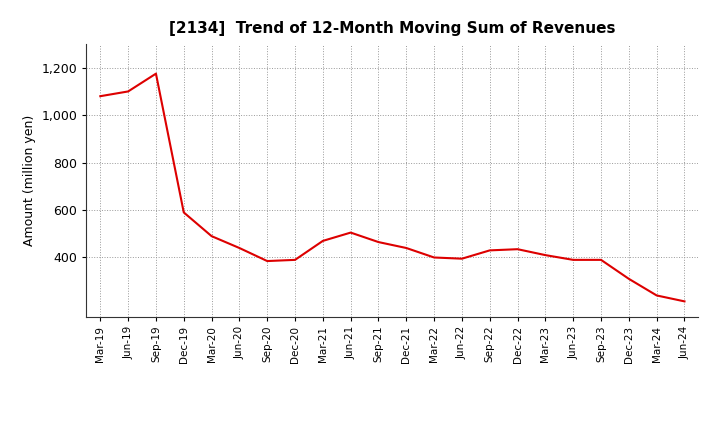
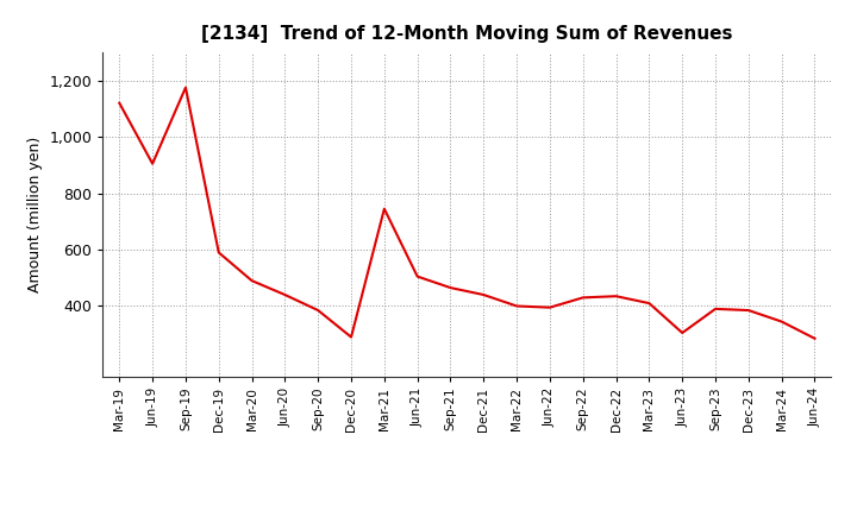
Mar-19: 1,080 -> 1,120
Jun-19: 1,100 -> 905
Dec-20: 390 -> 290
Mar-21: 470 -> 745
Jun-23: 390 -> 305
Dec-23: 310 -> 385
Mar-24: 240 -> 345
Jun-24: 215 -> 285
